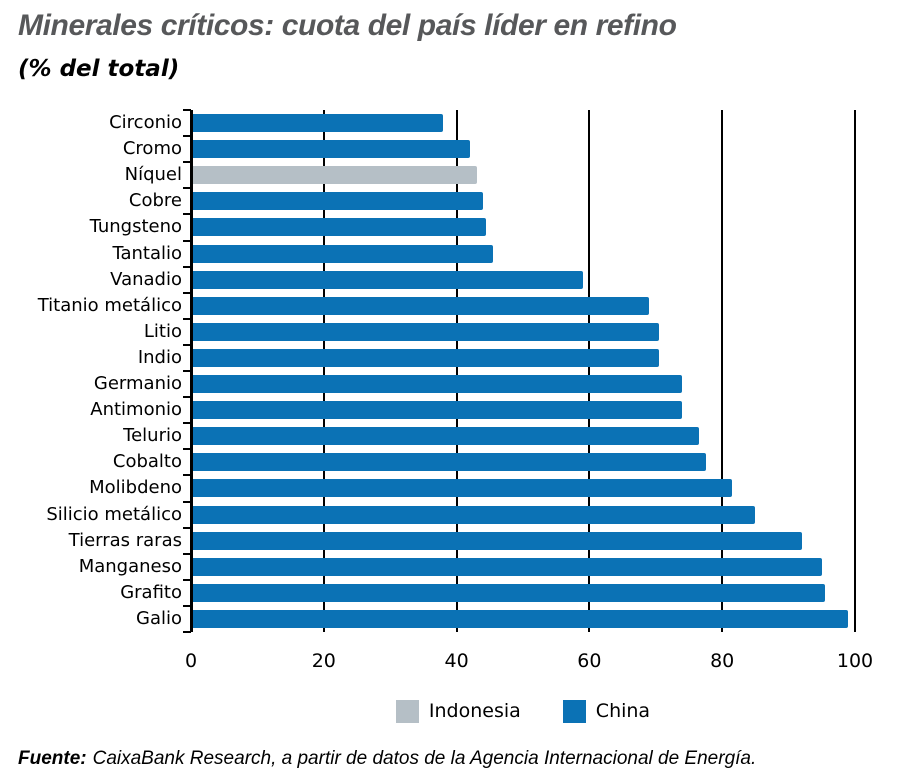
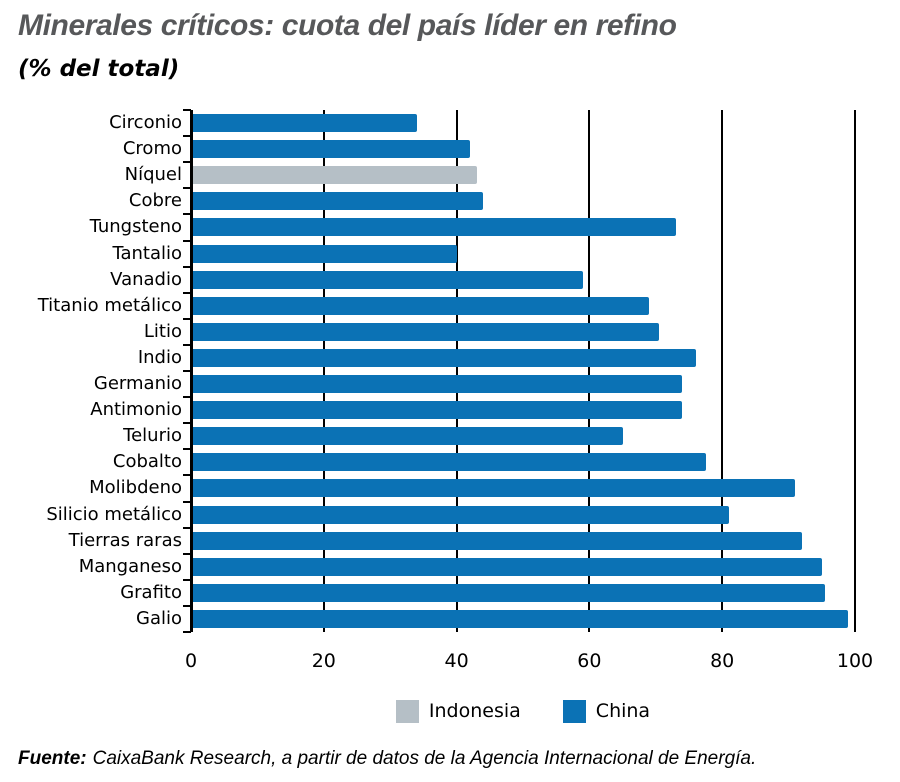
Circonio: 38 -> 34
Tungsteno: 44 -> 73
Tantalio: 46 -> 40
Indio: 70 -> 76
Telurio: 76 -> 65
Molibdeno: 82 -> 91
Silicio metálico: 85 -> 81
